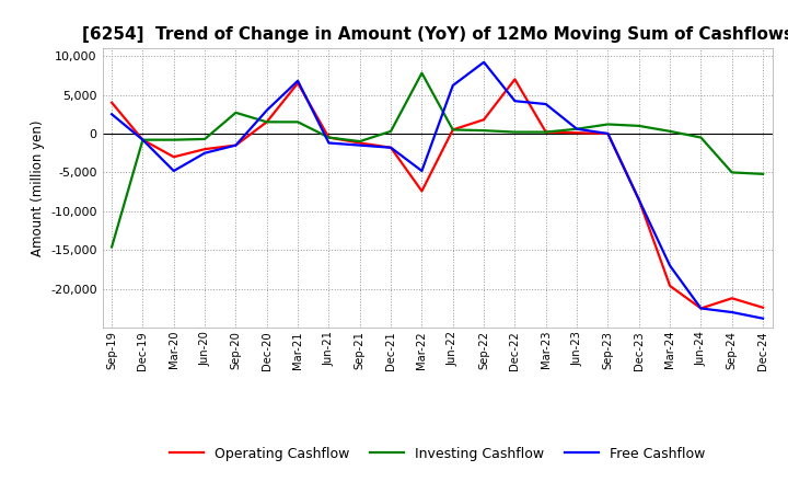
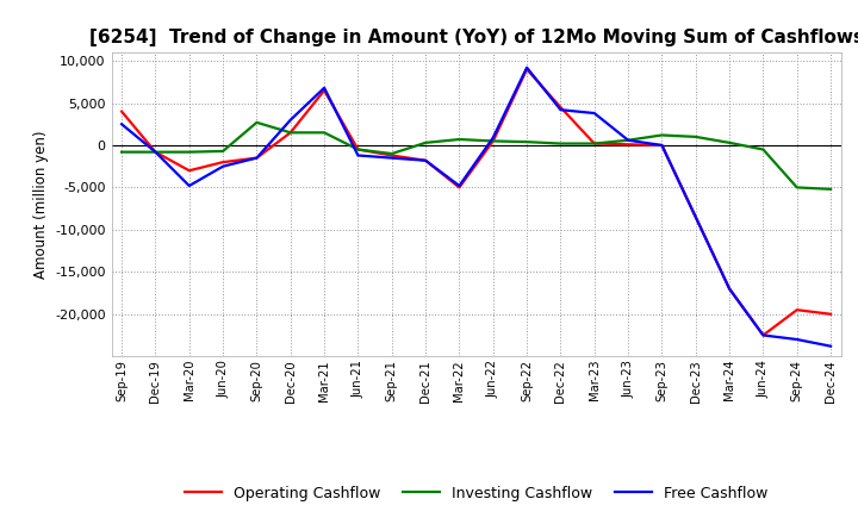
Investing Cashflow/Sep-19: -14,600 -> -800
Operating Cashflow/Mar-22: -7,400 -> -5,000
Investing Cashflow/Mar-22: 7,800 -> 700
Free Cashflow/Jun-22: 6,200 -> 900
Operating Cashflow/Sep-22: 1,800 -> 9,000
Operating Cashflow/Dec-22: 7,000 -> 4,500
Operating Cashflow/Mar-24: -19,600 -> -17,000
Operating Cashflow/Sep-24: -21,200 -> -19,500
Operating Cashflow/Dec-24: -22,400 -> -20,000
